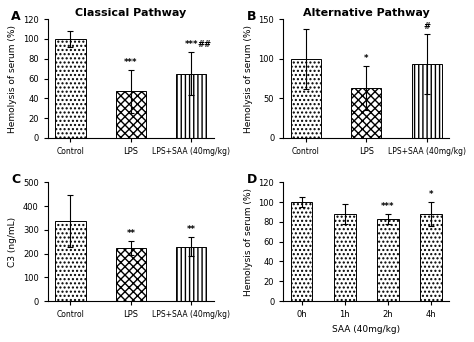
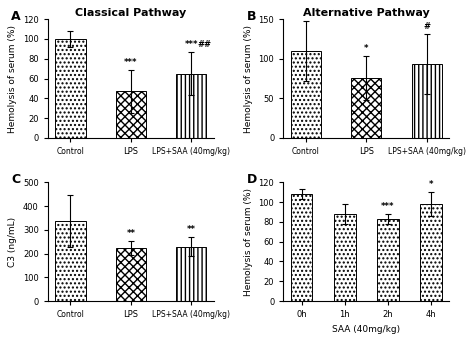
Alternative Pathway/Control: 100 -> 110
Alternative Pathway/LPS: 63 -> 76
0h: 100 -> 108
4h: 88 -> 98
